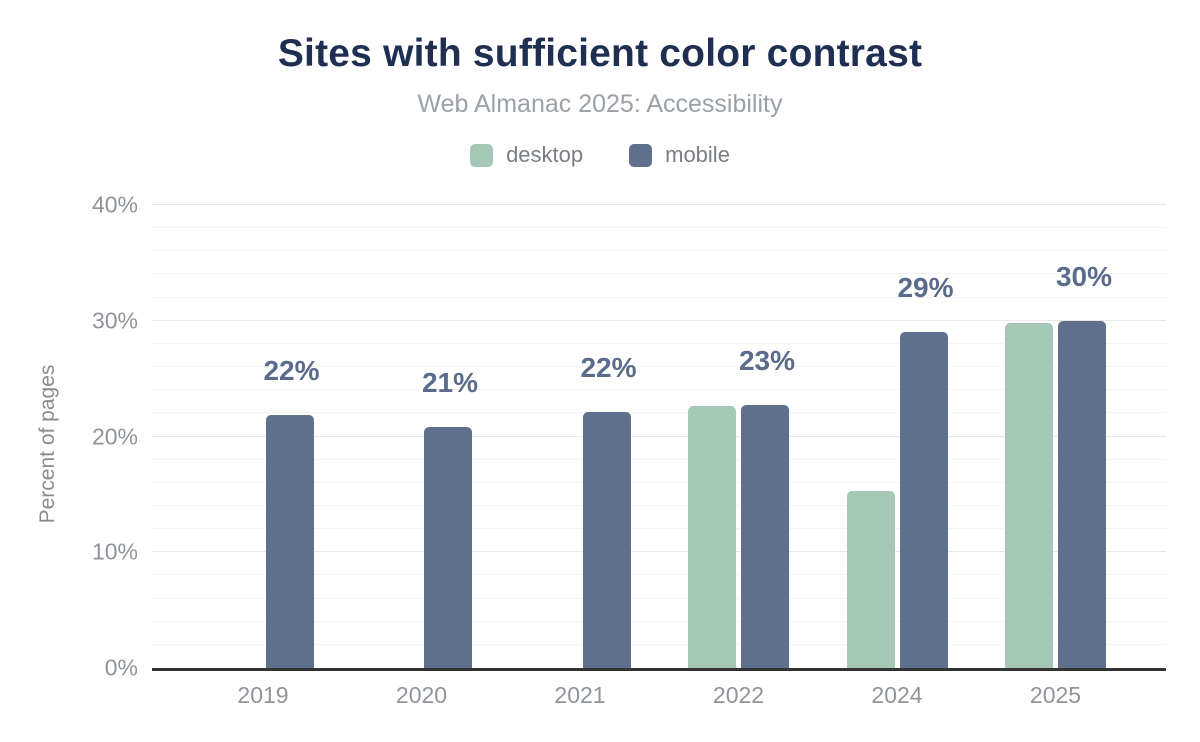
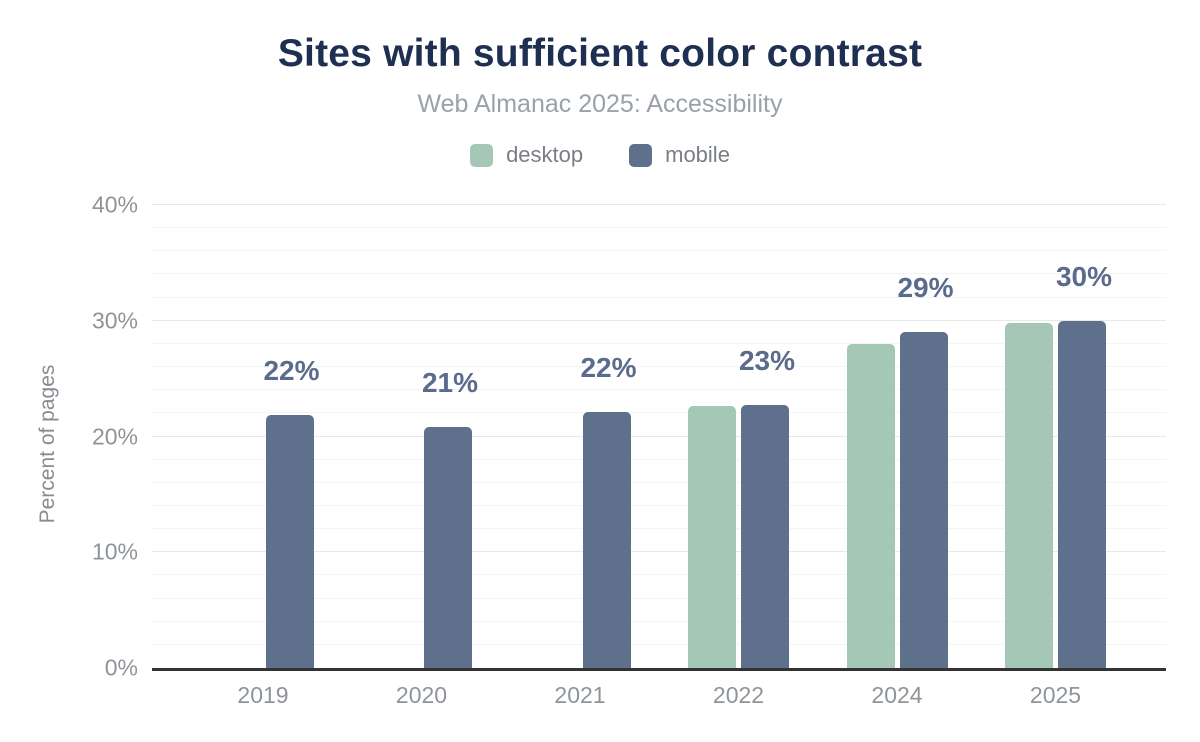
desktop/2024: 15.3% -> 28.0%
